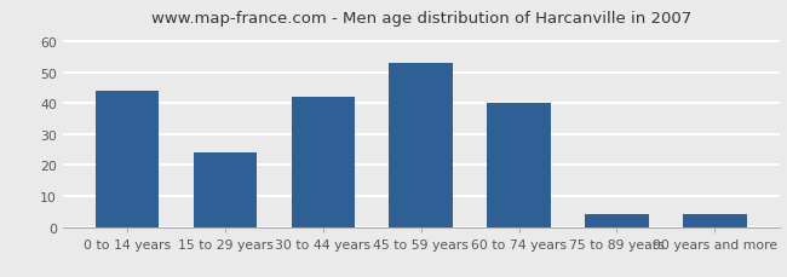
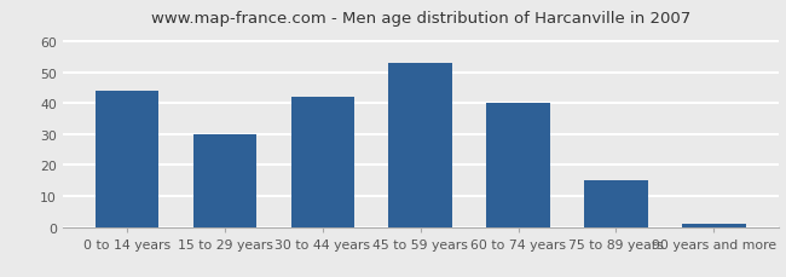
15 to 29 years: 24 -> 30
75 to 89 years: 4 -> 15
90 years and more: 4 -> 1
